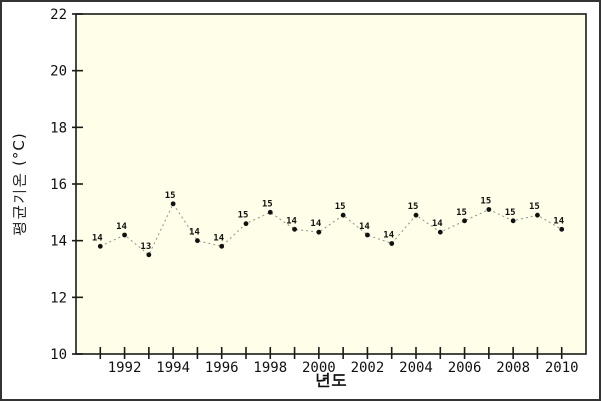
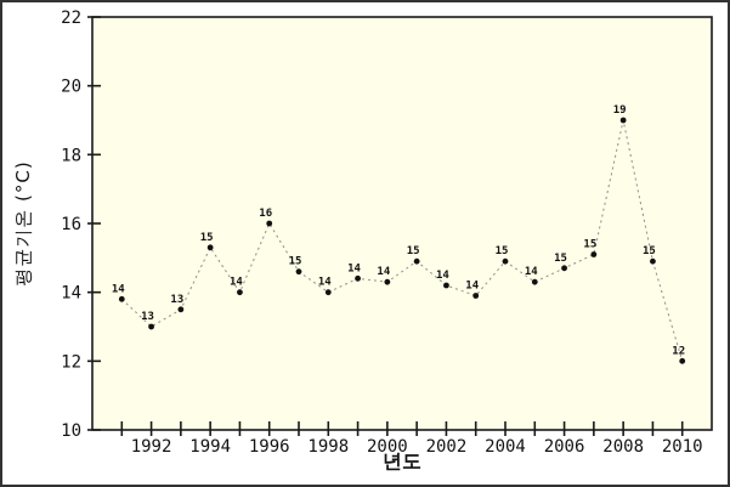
1992: 14 -> 13
1996: 14 -> 16
1998: 15 -> 14
2008: 15 -> 19
2010: 14 -> 12
